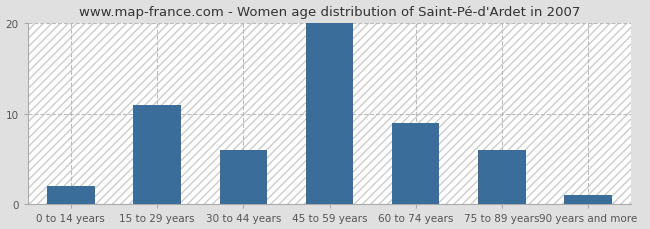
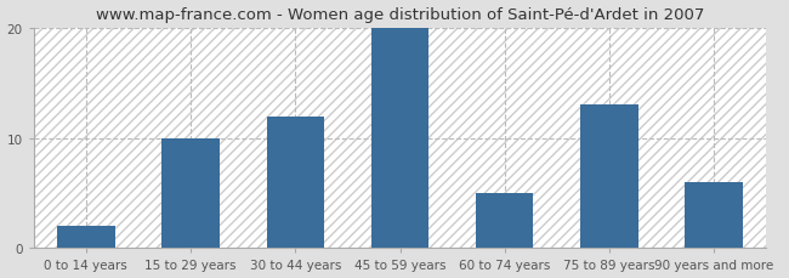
15 to 29 years: 11 -> 10
30 to 44 years: 6 -> 12
60 to 74 years: 9 -> 5
75 to 89 years: 6 -> 13
90 years and more: 1 -> 6
